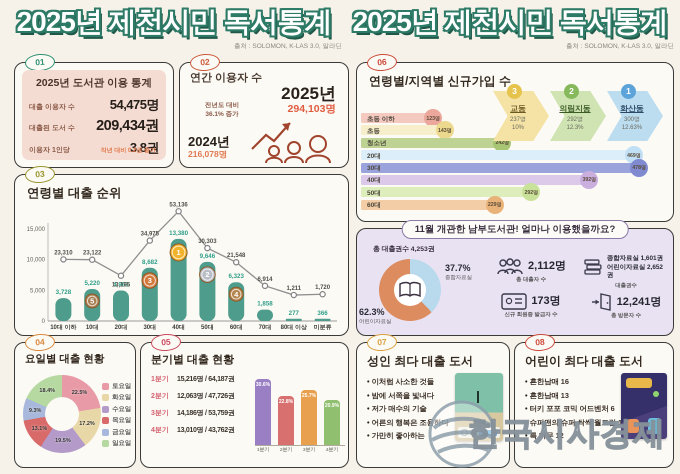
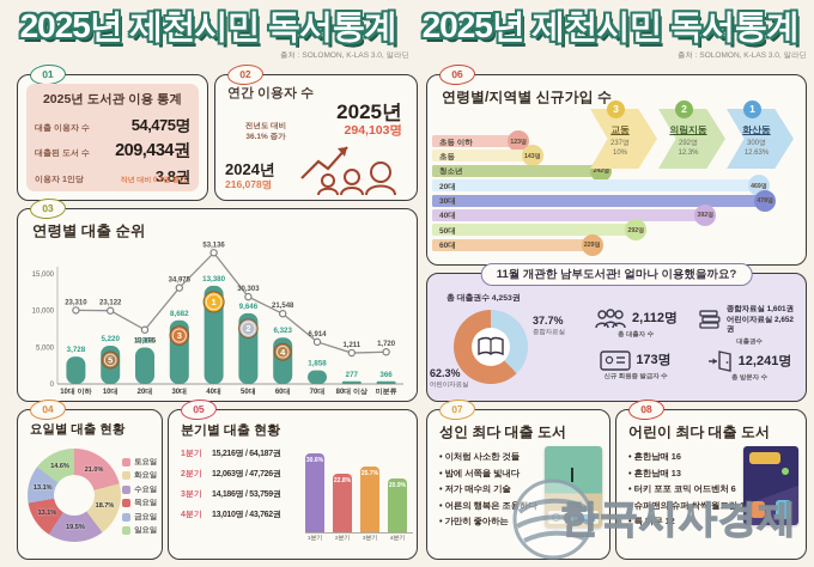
요일별 대출 현황/토요일: 22.5% -> 21.0%
요일별 대출 현황/화요일: 17.2% -> 18.7%
요일별 대출 현황/금요일: 9.3% -> 13.1%
요일별 대출 현황/일요일: 18.4% -> 14.6%
